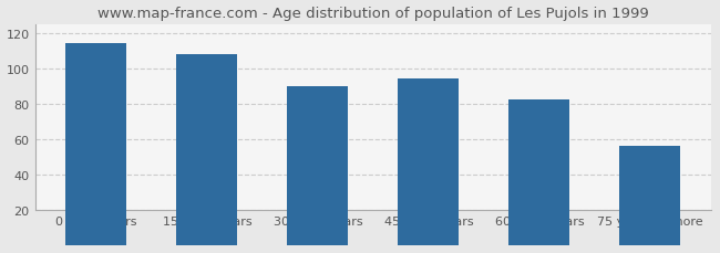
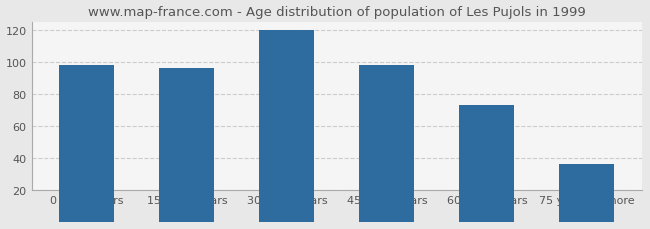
0 to 14 years: 114 -> 98
15 to 29 years: 108 -> 96
30 to 44 years: 90 -> 120
45 to 59 years: 94 -> 98
60 to 74 years: 82 -> 73
75 years or more: 56 -> 36
